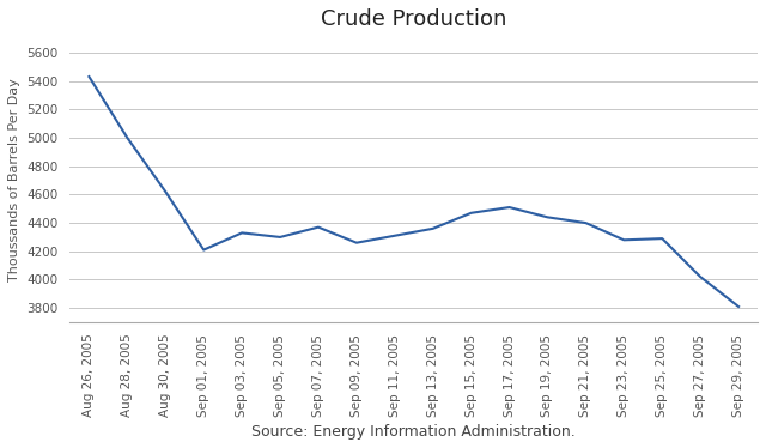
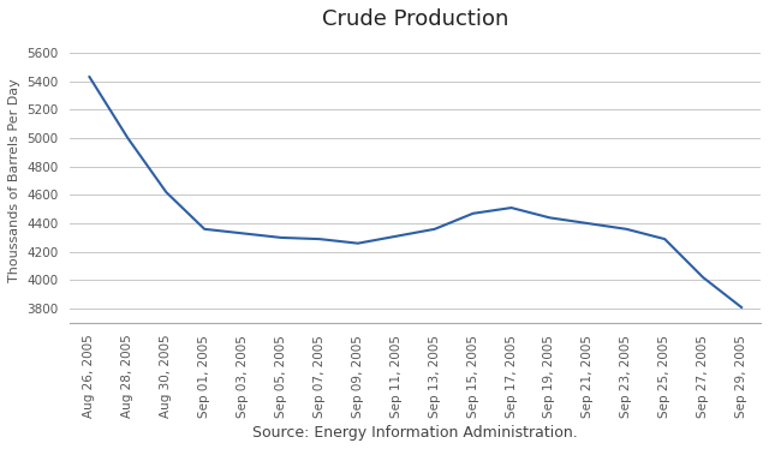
Sep 01, 2005: 4210 -> 4360
Sep 07, 2005: 4370 -> 4290
Sep 23, 2005: 4280 -> 4360
